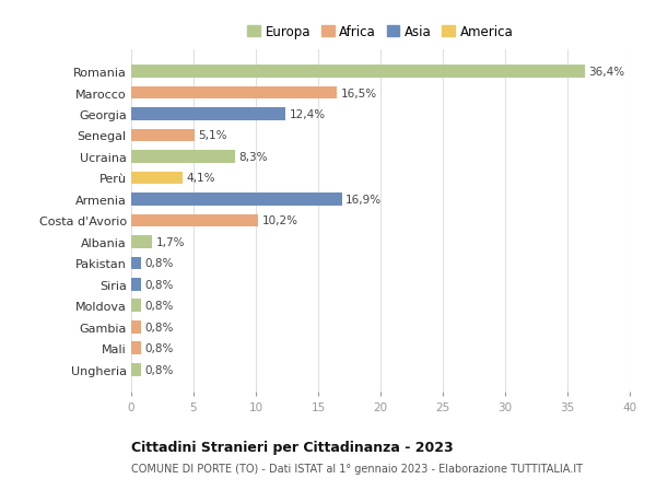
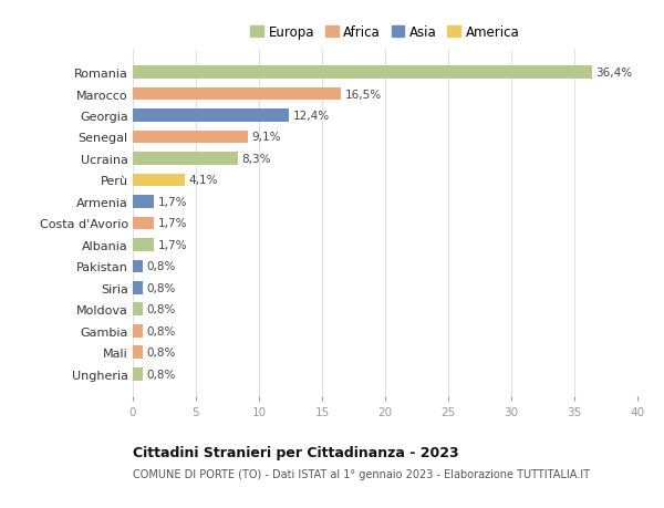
Senegal: 5,1% -> 9,1%
Armenia: 16,9% -> 1,7%
Costa d'Avorio: 10,2% -> 1,7%
